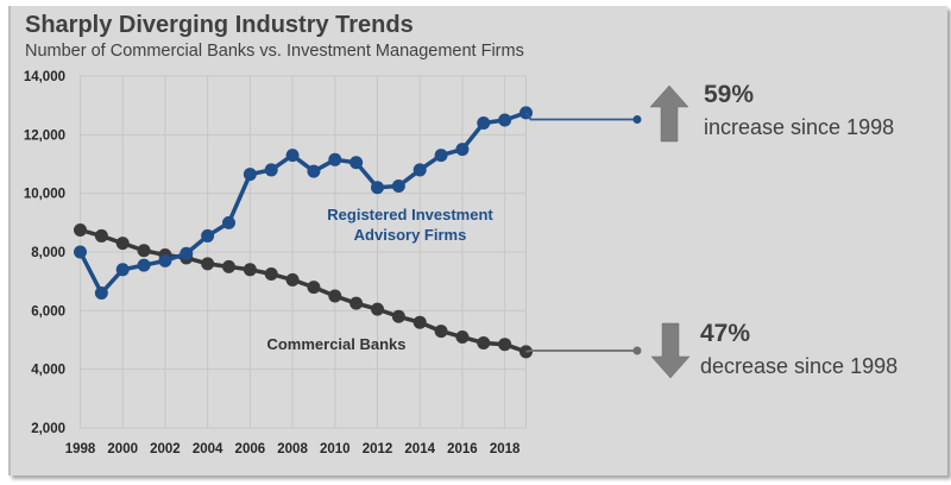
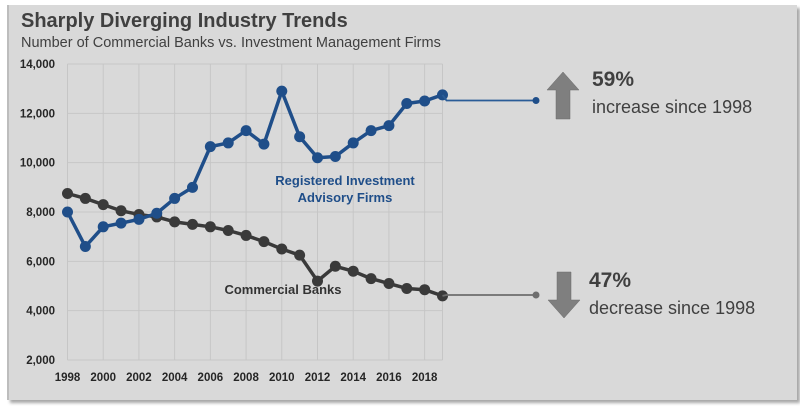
Registered Investment Advisory Firms/2010: 11200 -> 12900
Commercial Banks/2012: 6000 -> 5200
